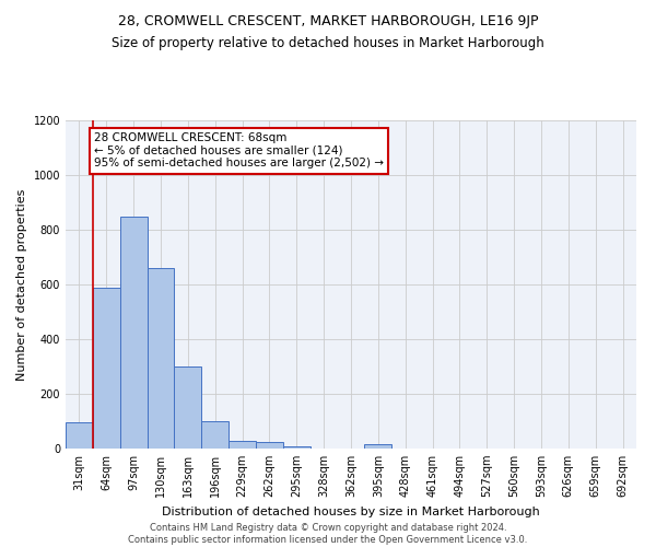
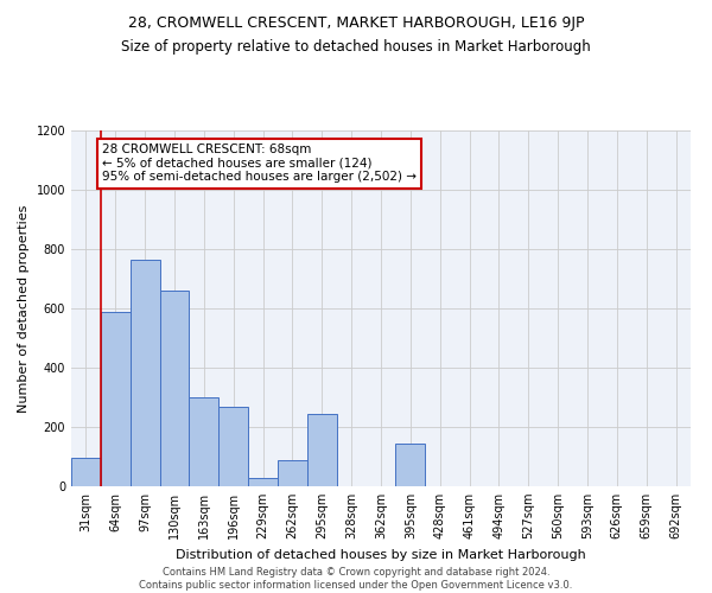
97sqm: 850 -> 765
196sqm: 100 -> 270
262sqm: 25 -> 90
295sqm: 10 -> 245
395sqm: 15 -> 145
